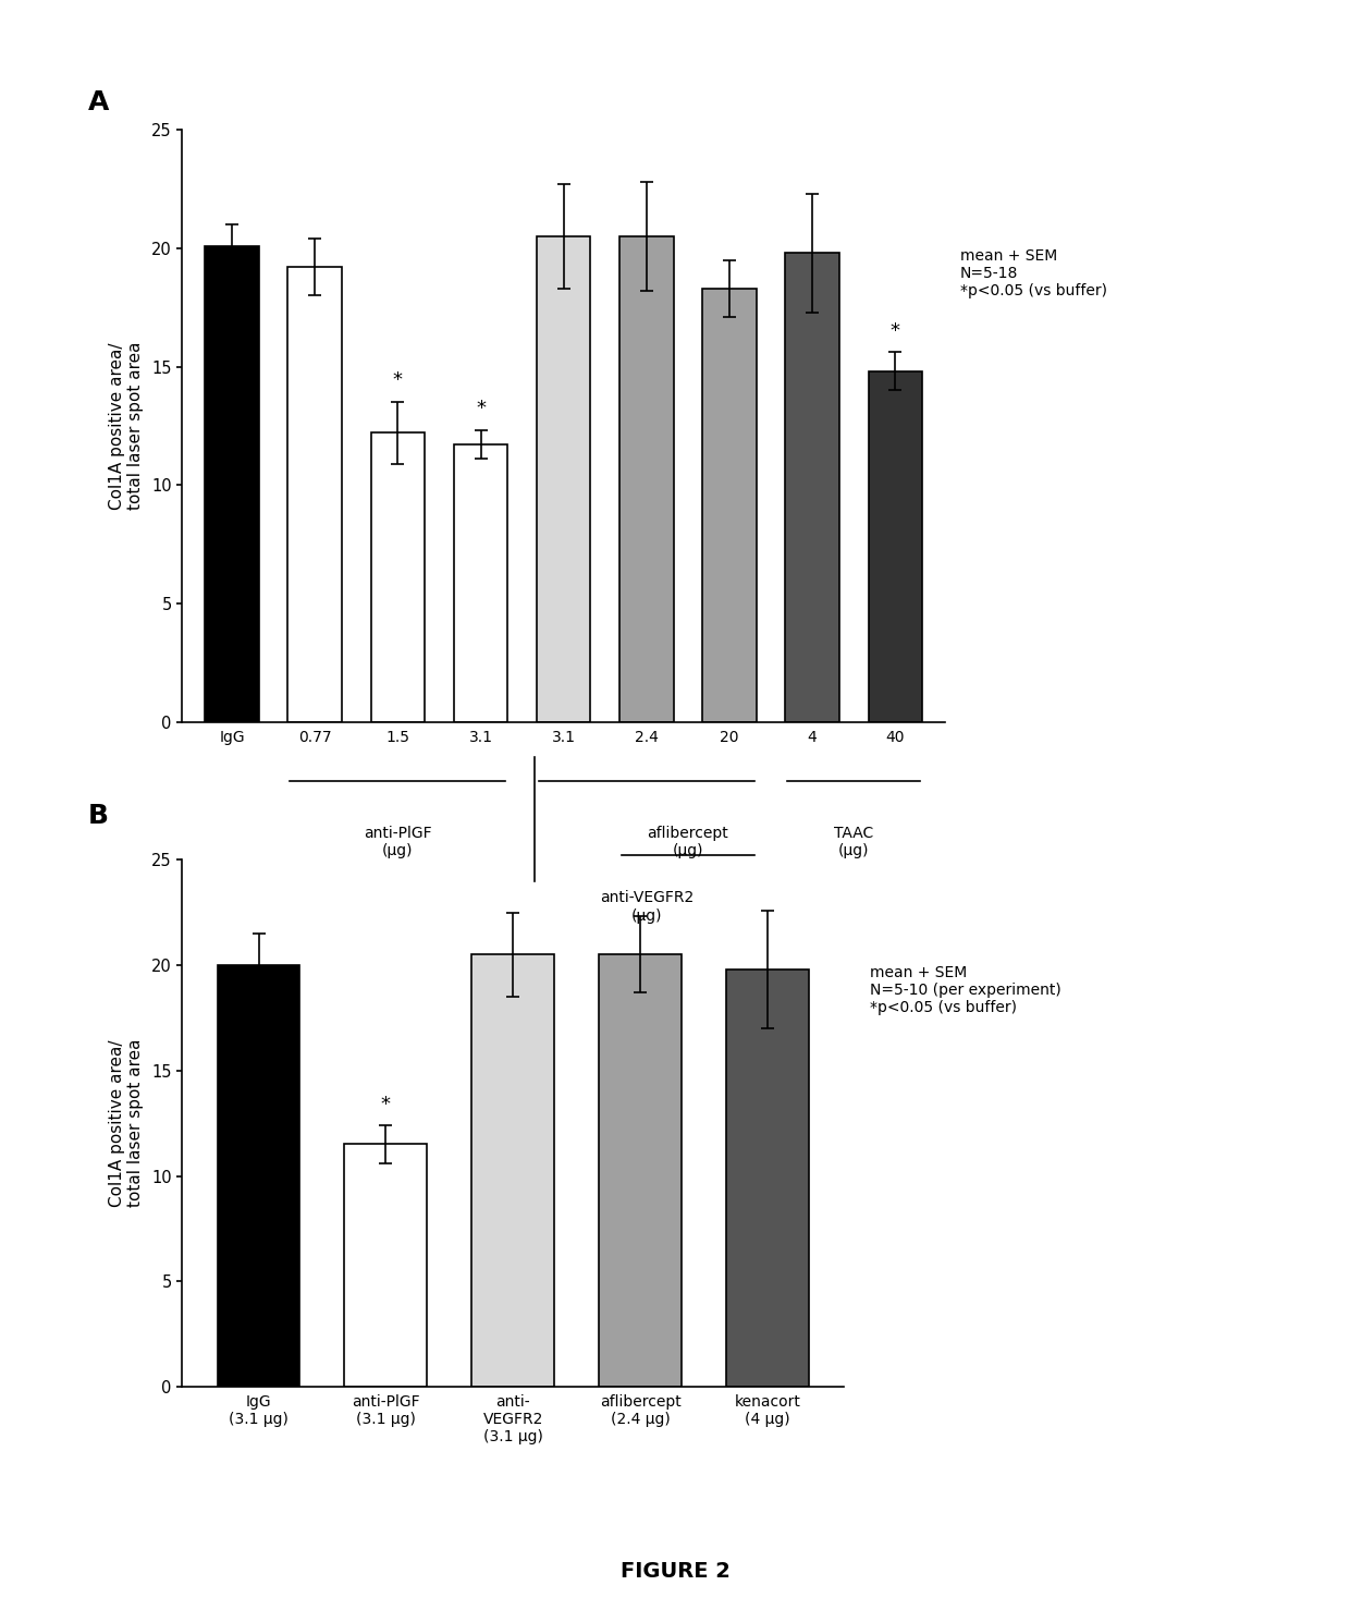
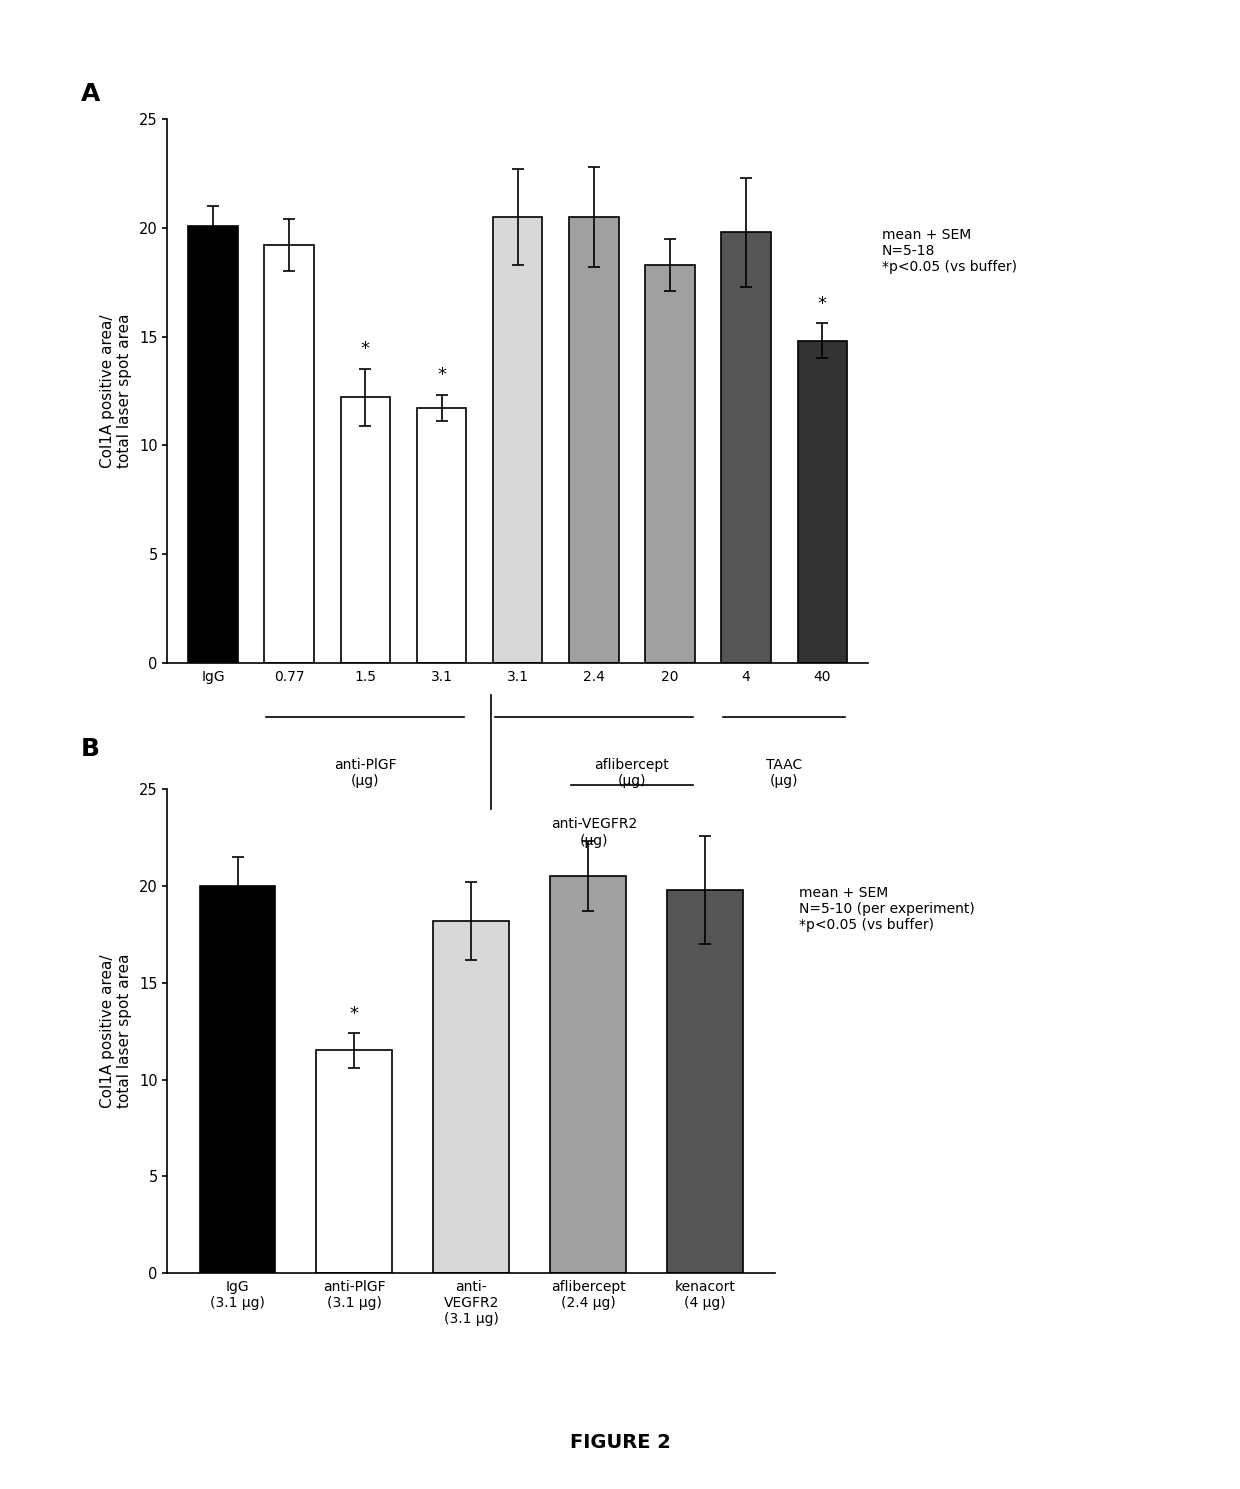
anti- VEGFR2 (3.1 μg): 20.5 -> 18.2
